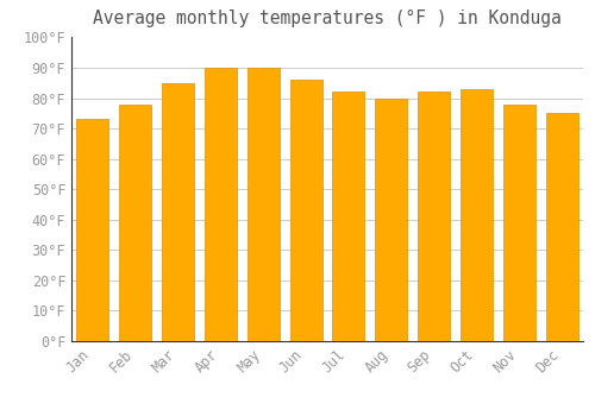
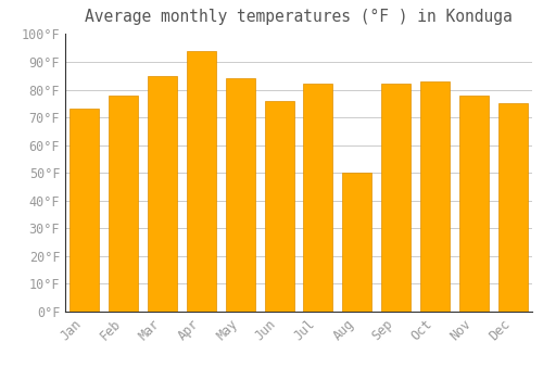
Apr: 90°F -> 94°F
May: 90°F -> 84°F
Jun: 86°F -> 76°F
Aug: 80°F -> 50°F
